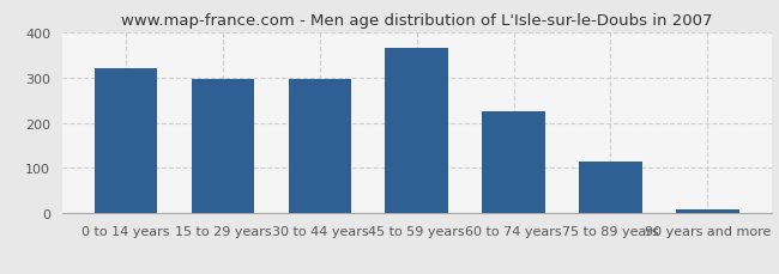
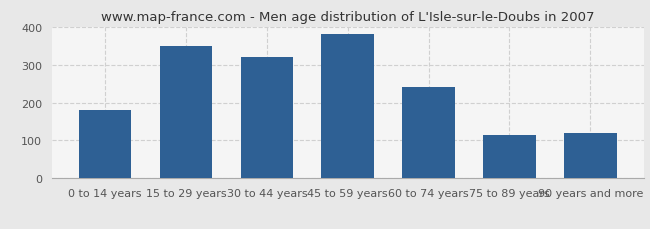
0 to 14 years: 320 -> 180
15 to 29 years: 295 -> 350
30 to 44 years: 295 -> 320
45 to 59 years: 365 -> 380
60 to 74 years: 225 -> 240
90 years and more: 10 -> 120
